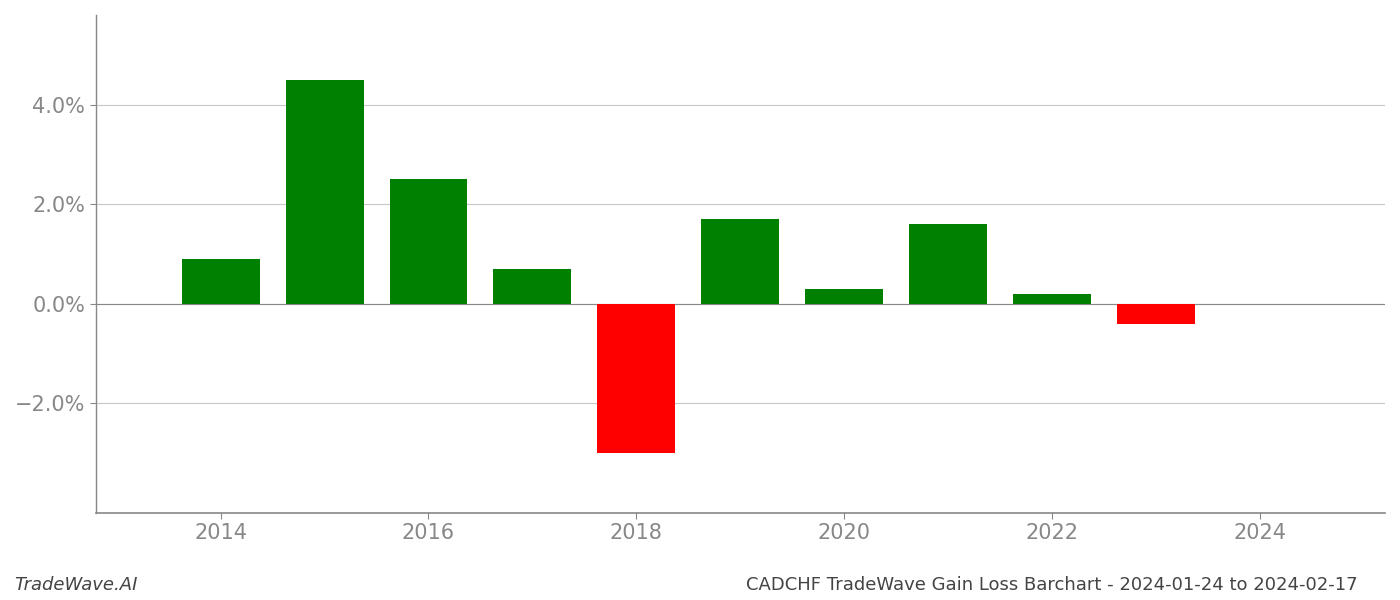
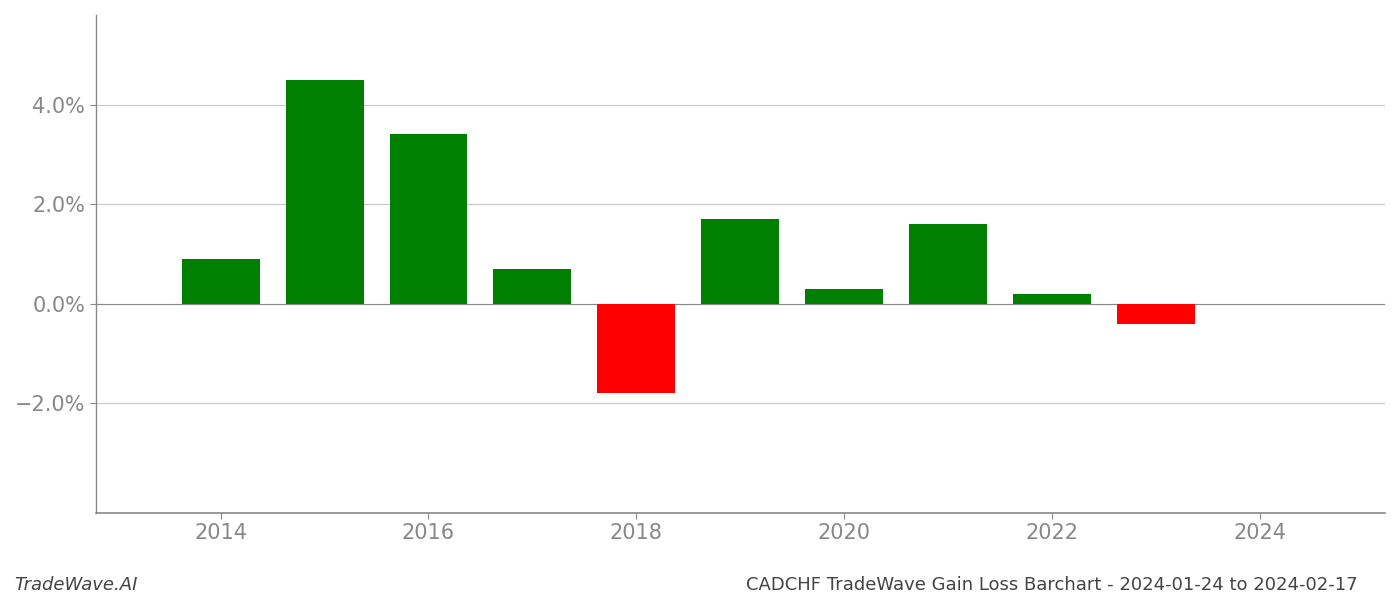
2016: 2.5% -> 3.4%
2018: -3.0% -> -1.8%
